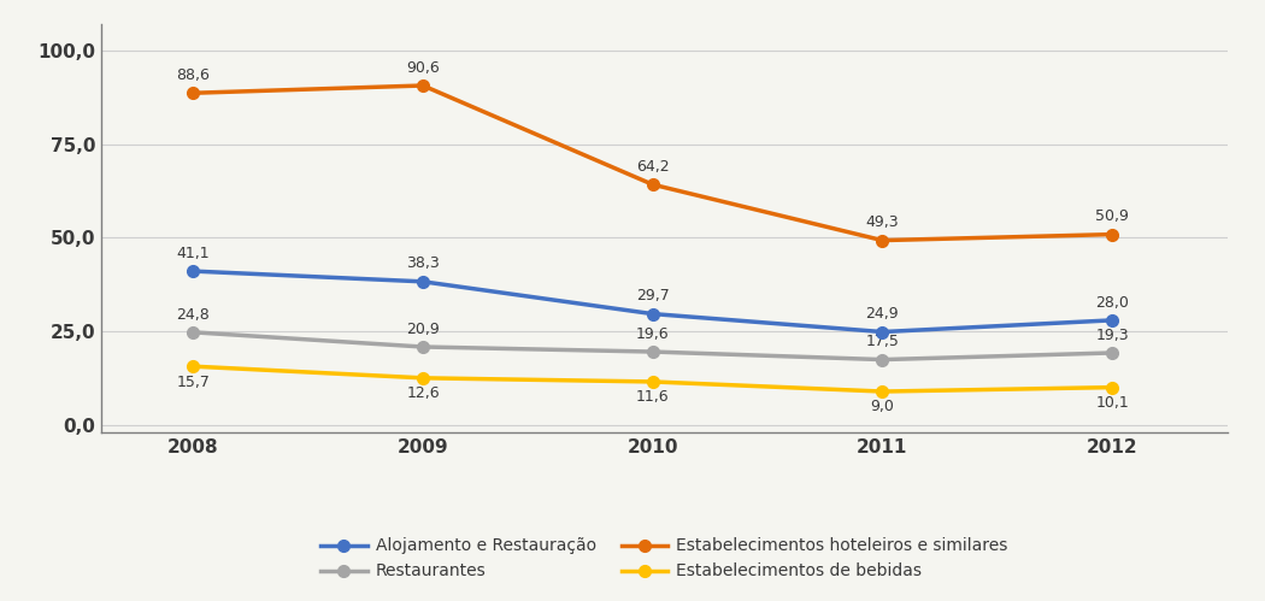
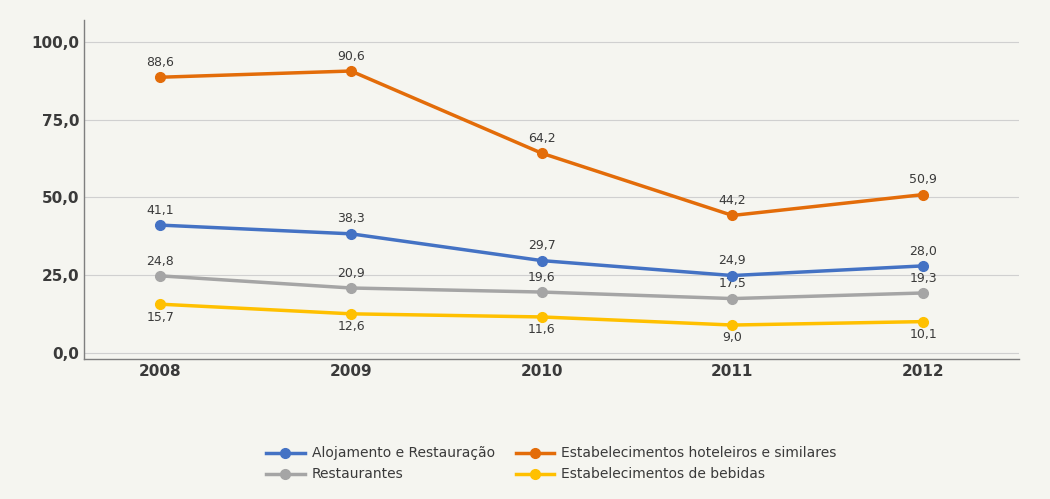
Estabelecimentos hoteleiros e similares/2011: 49,3 -> 44,2
